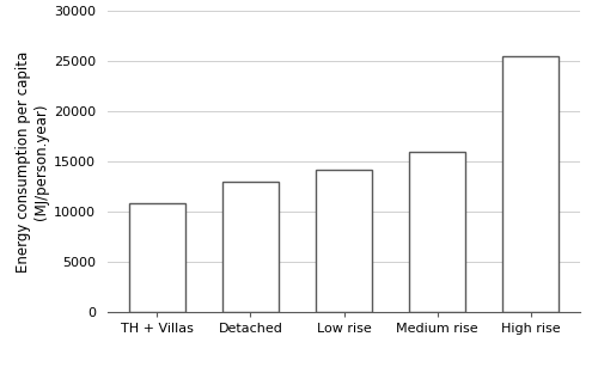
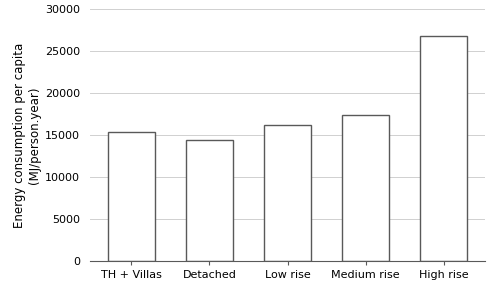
TH + Villas: 10800 -> 15400
Detached: 13000 -> 14400
Low rise: 14200 -> 16200
Medium rise: 16000 -> 17400
High rise: 25500 -> 26800
